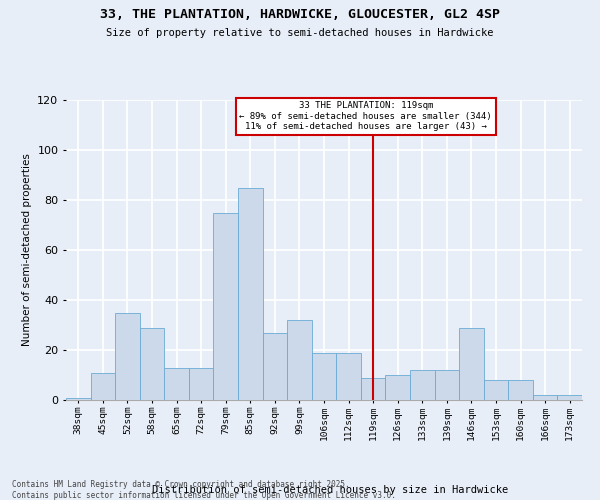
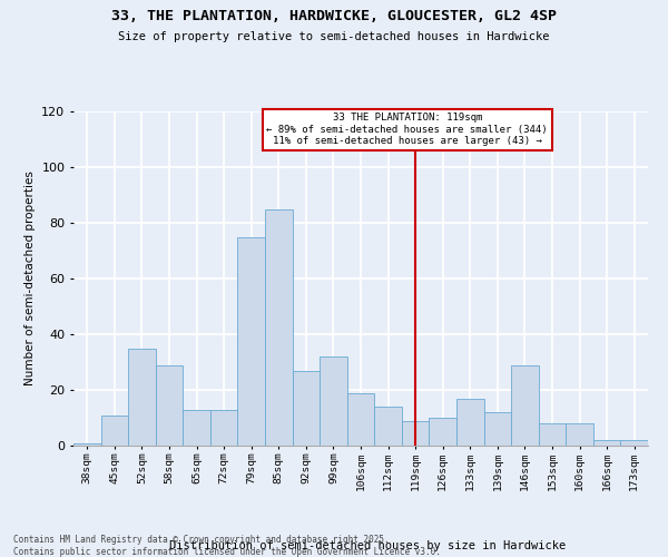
112sqm: 19 -> 14
133sqm: 12 -> 17
